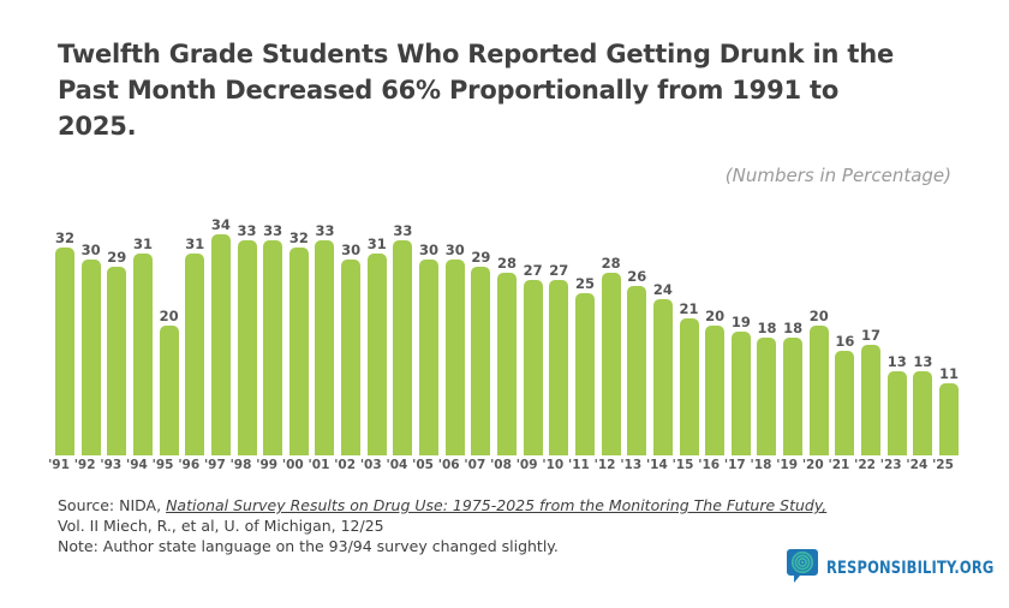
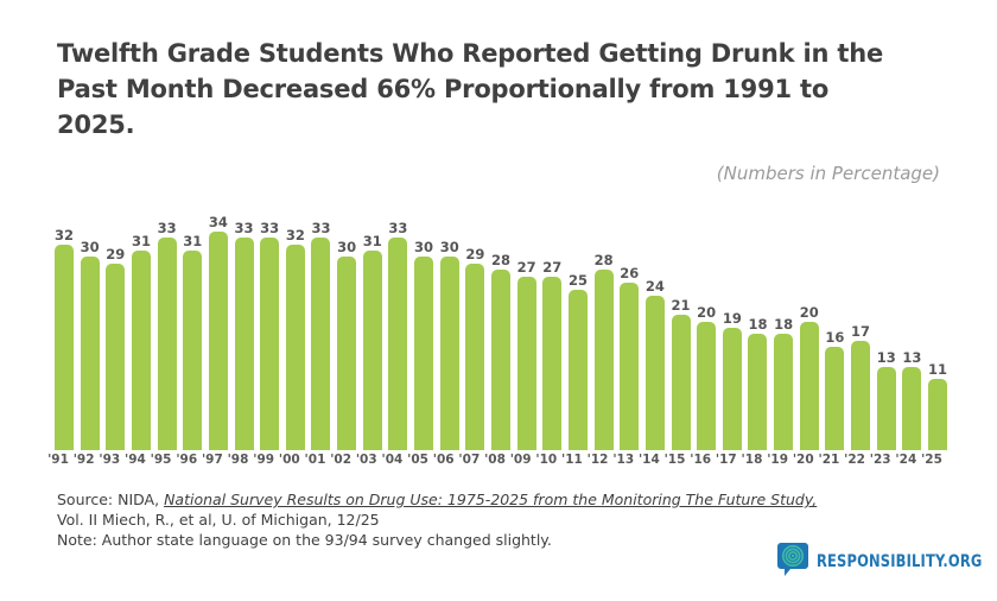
'95: 20 -> 33
